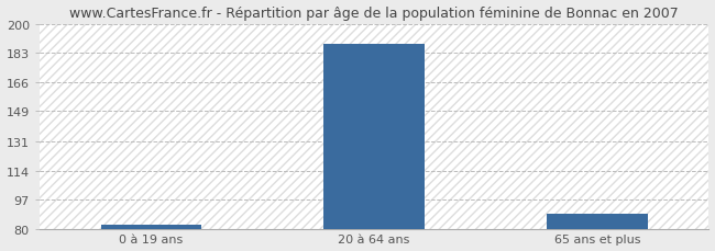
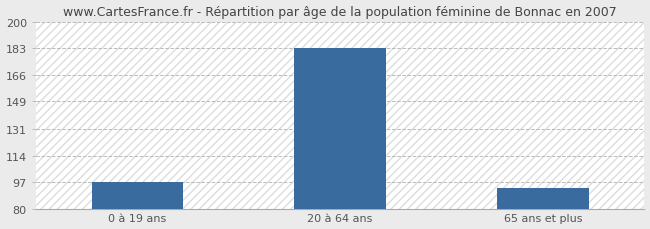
0 à 19 ans: 82 -> 97
20 à 64 ans: 188 -> 183
65 ans et plus: 89 -> 93
